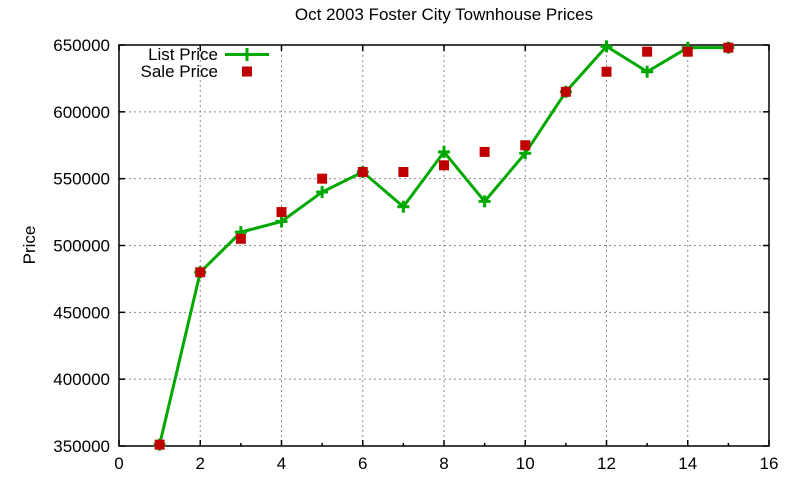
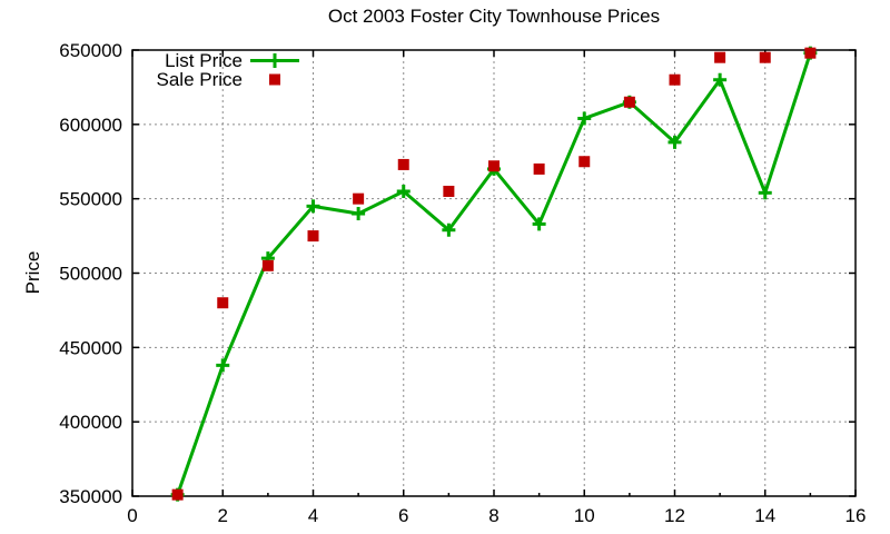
List Price/2: 480000 -> 438000
List Price/4: 518000 -> 545000
Sale Price/6: 555000 -> 573000
Sale Price/8: 560000 -> 572000
List Price/10: 569000 -> 604000
List Price/12: 649000 -> 588000
List Price/14: 648000 -> 554000
